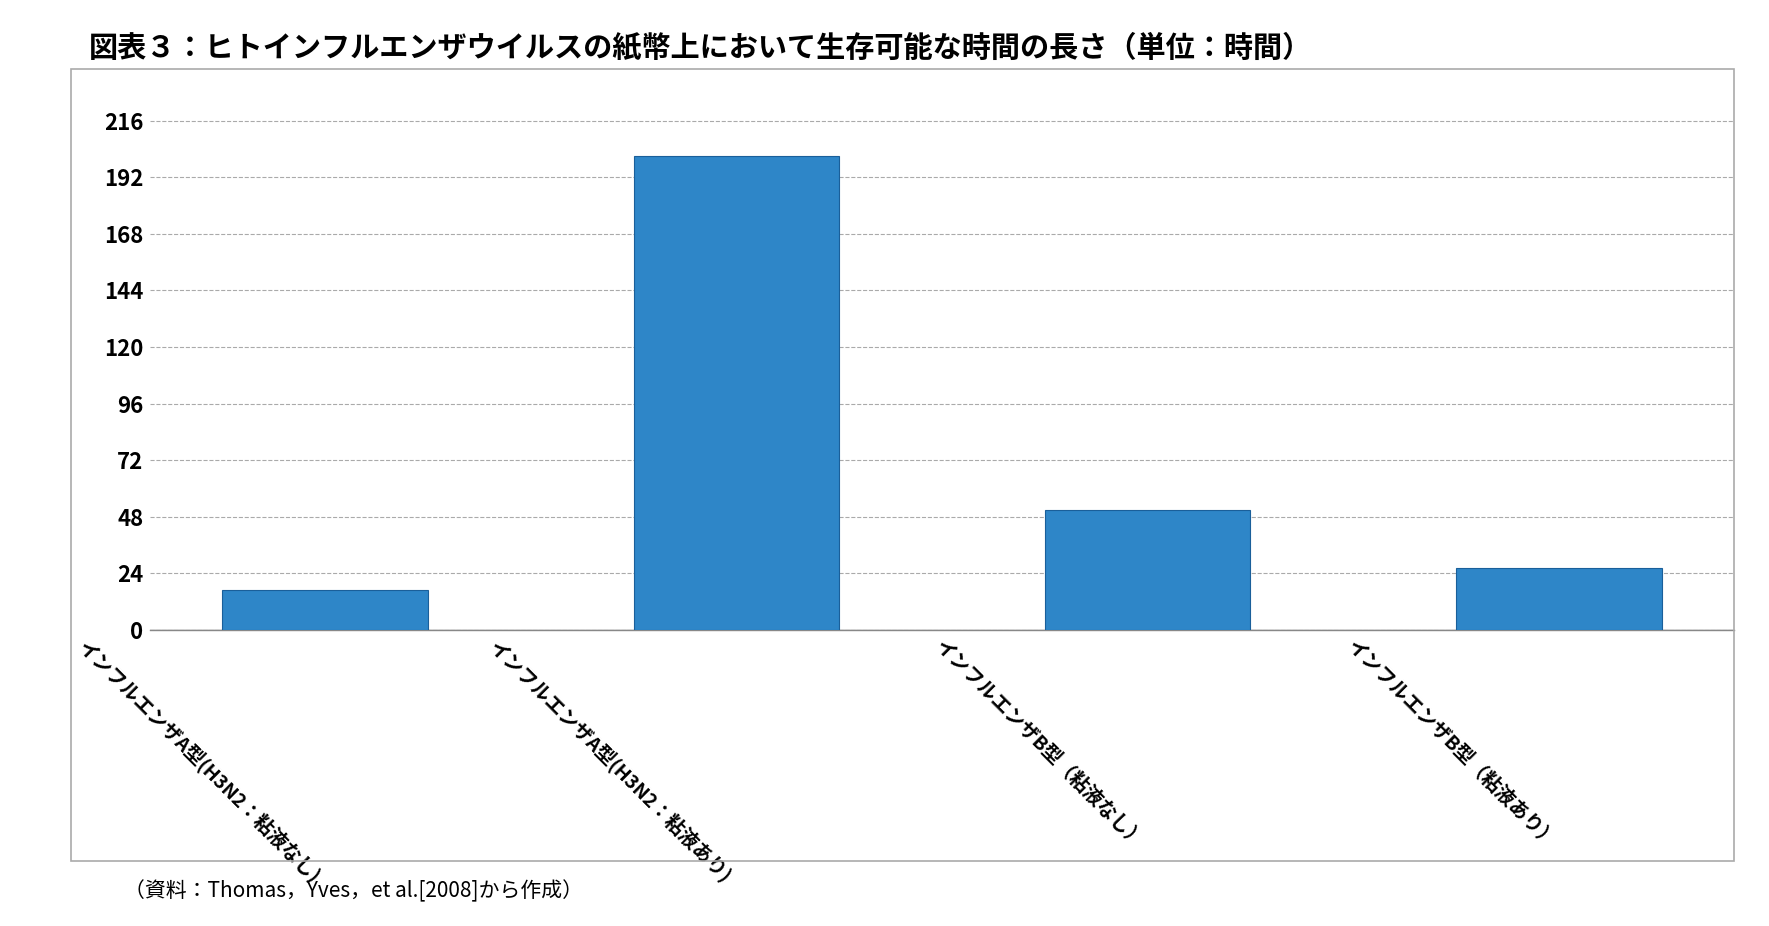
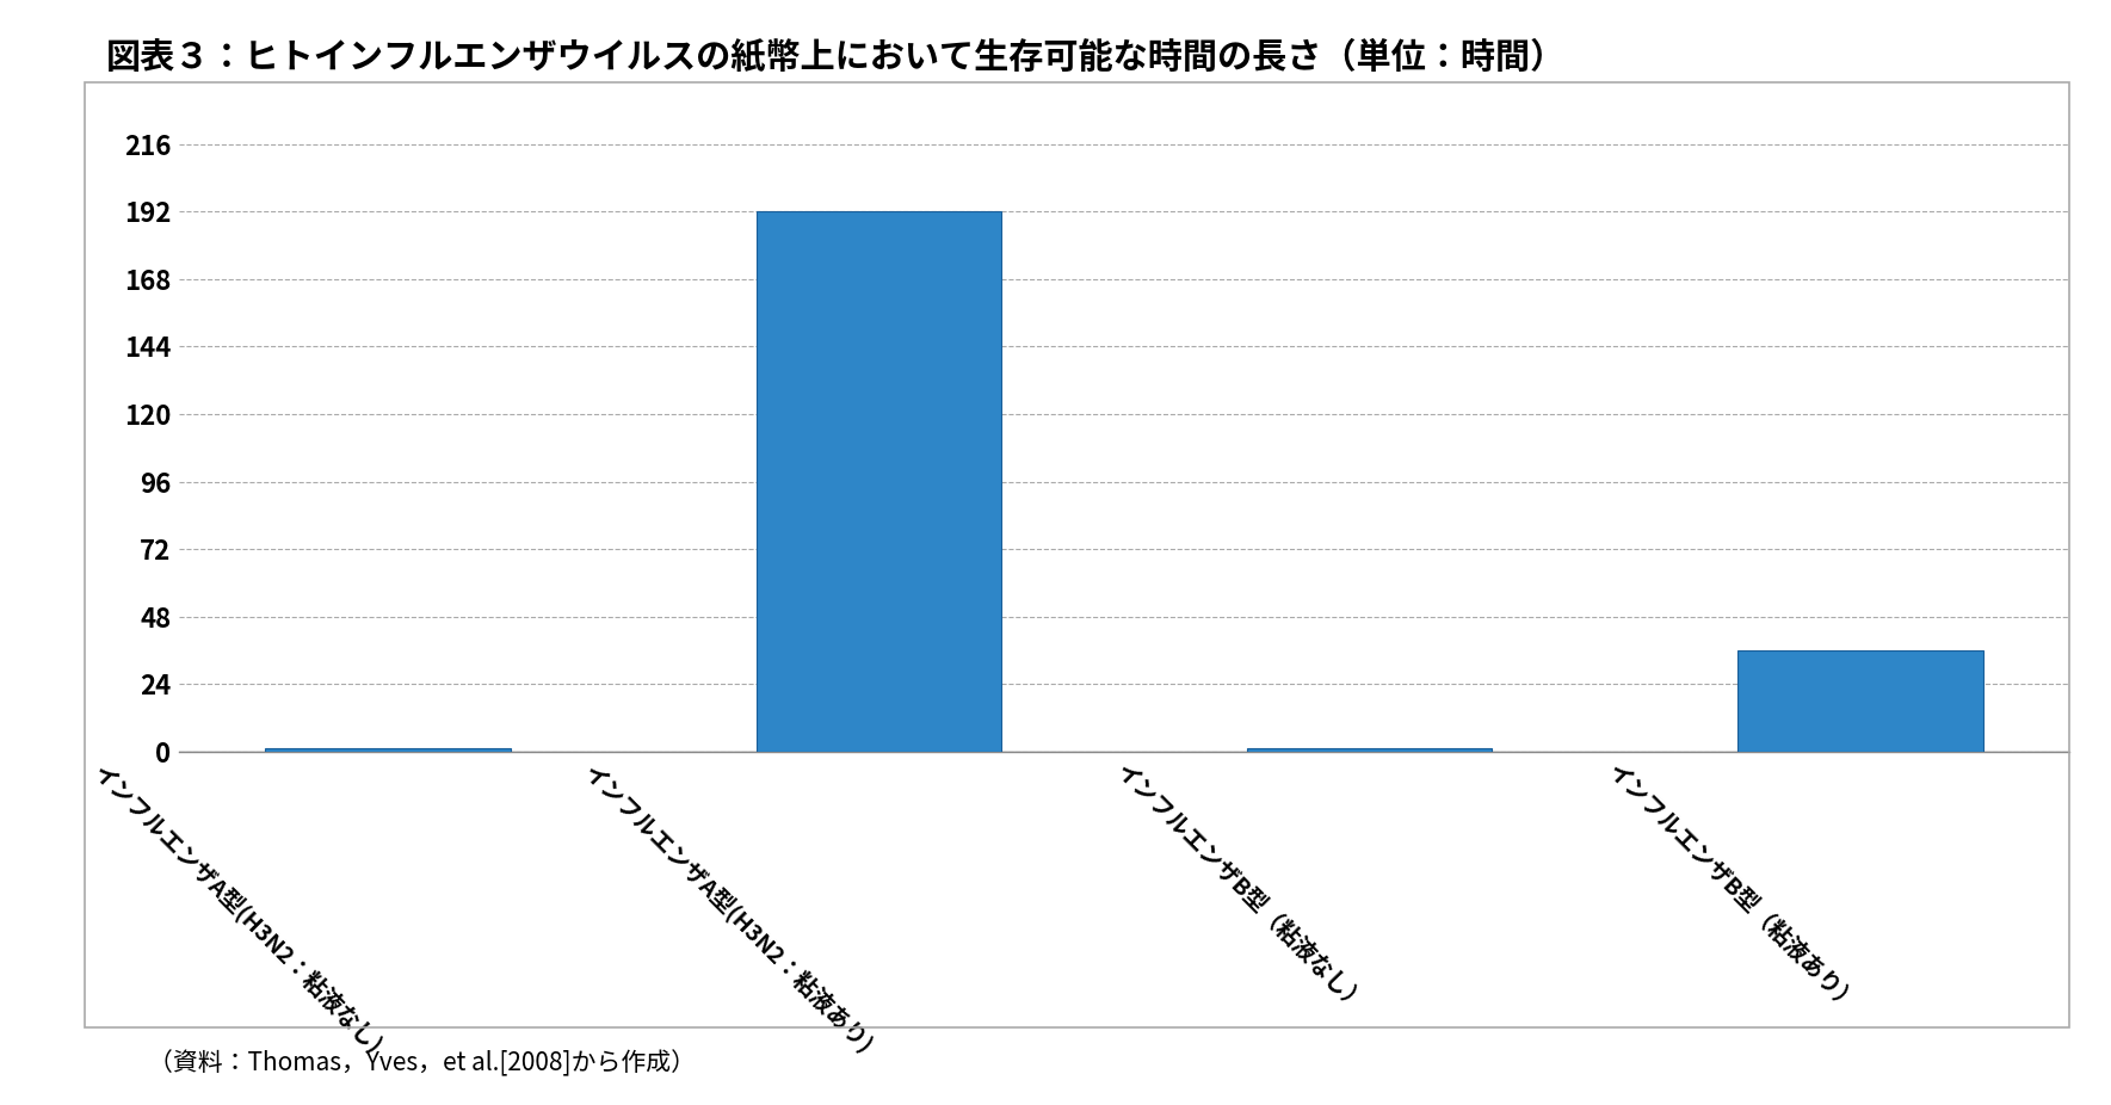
インフルエンザA型(H3N2：粘液なし): 17 -> 1
インフルエンザA型(H3N2：粘液あり): 201 -> 192
インフルエンザB型（粘液なし）: 51 -> 1
インフルエンザB型（粘液あり）: 26 -> 36
